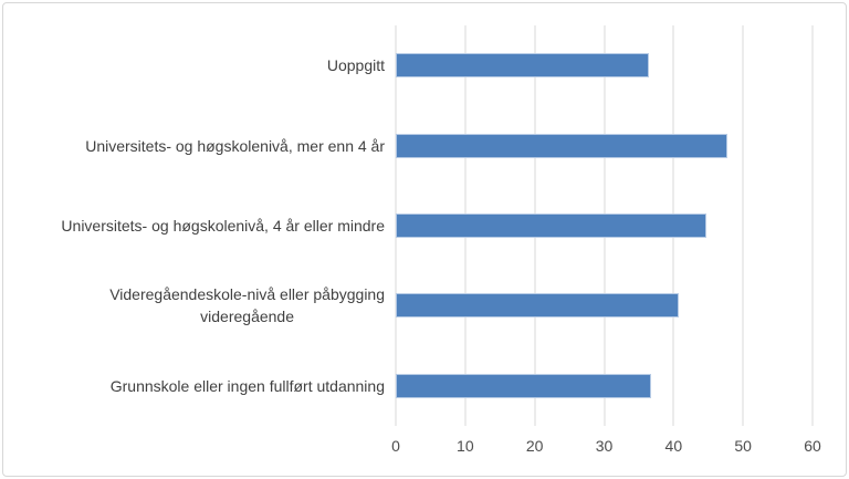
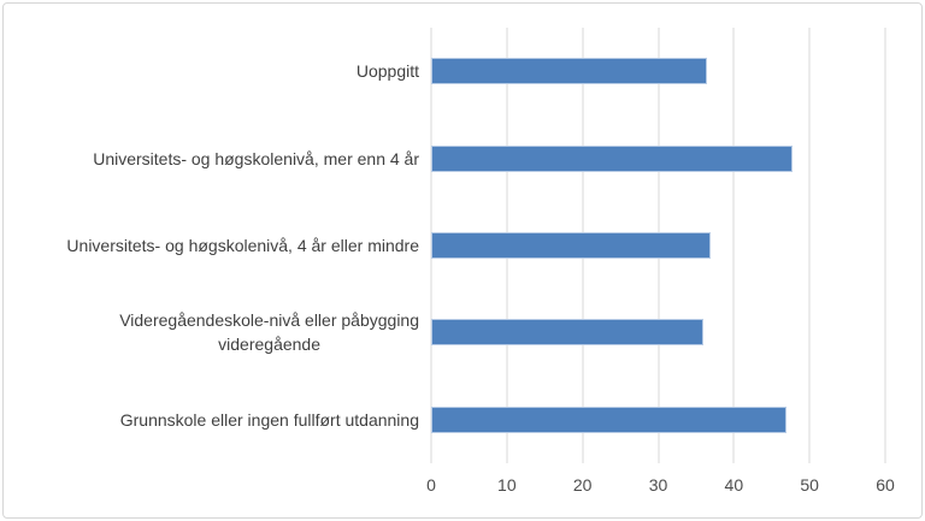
Universitets- og høgskolenivå, 4 år eller mindre: 45 -> 37
Videregåendeskole-nivå eller påbygging videregående: 41 -> 36
Grunnskole eller ingen fullført utdanning: 37 -> 47
